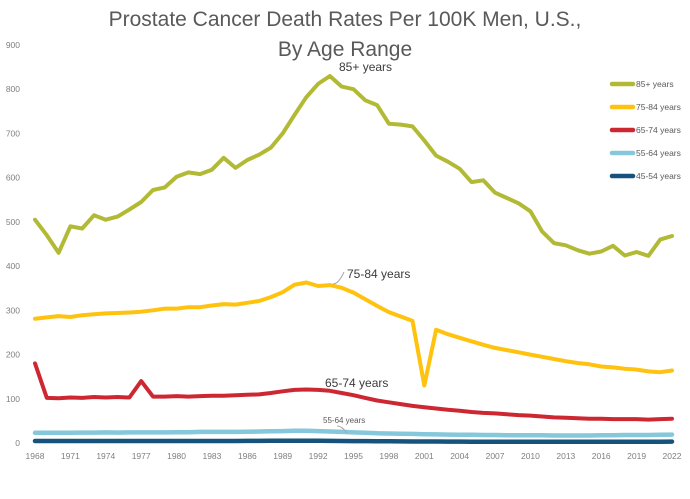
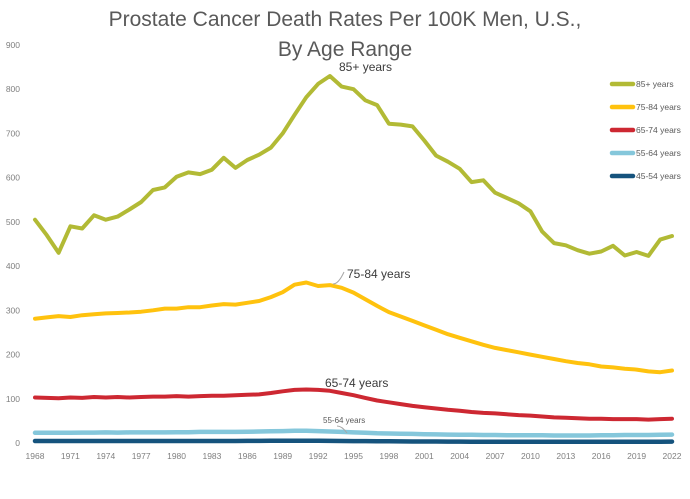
65-74 years/1968: 180 -> 100
65-74 years/1977: 140 -> 100
75-84 years/2001: 130 -> 270
